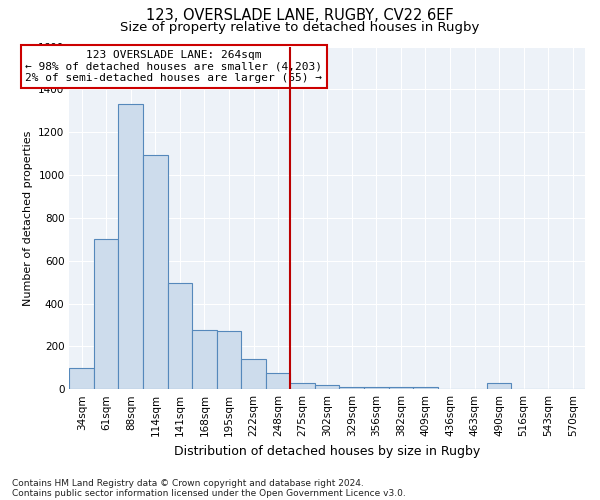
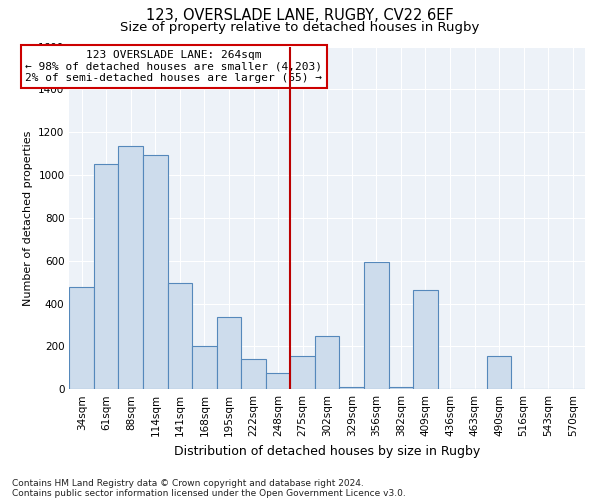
34sqm: 100 -> 475
61sqm: 700 -> 1050
88sqm: 1330 -> 1135
168sqm: 275 -> 200
195sqm: 270 -> 335
275sqm: 30 -> 155
302sqm: 20 -> 250
356sqm: 10 -> 595
409sqm: 10 -> 465
490sqm: 30 -> 155
